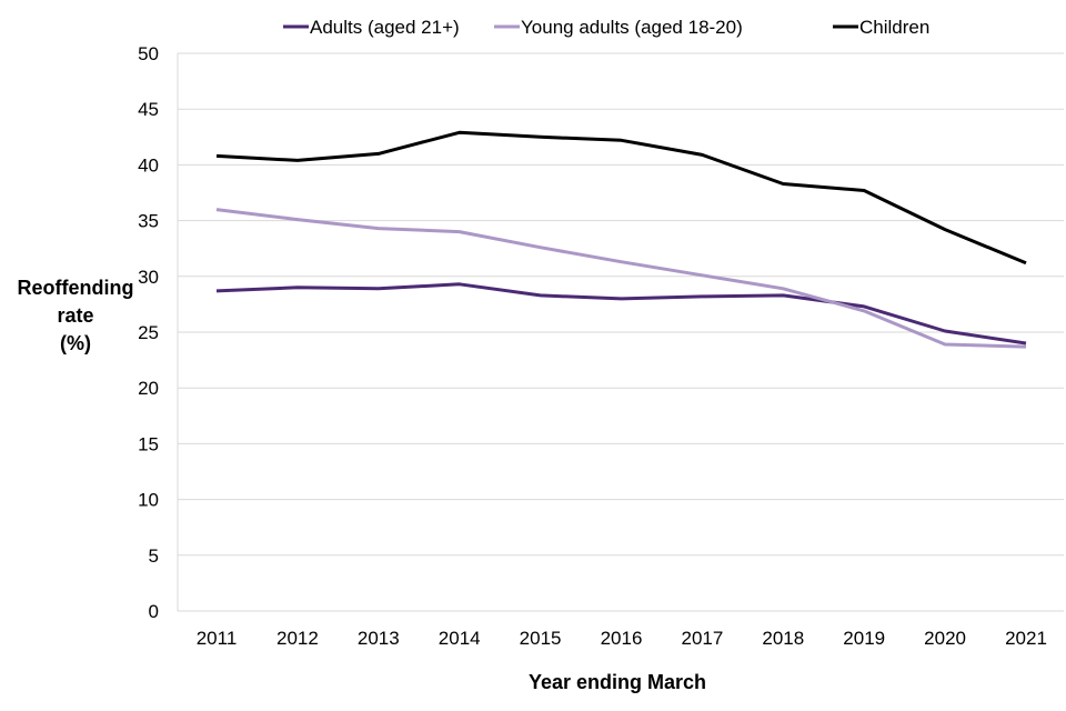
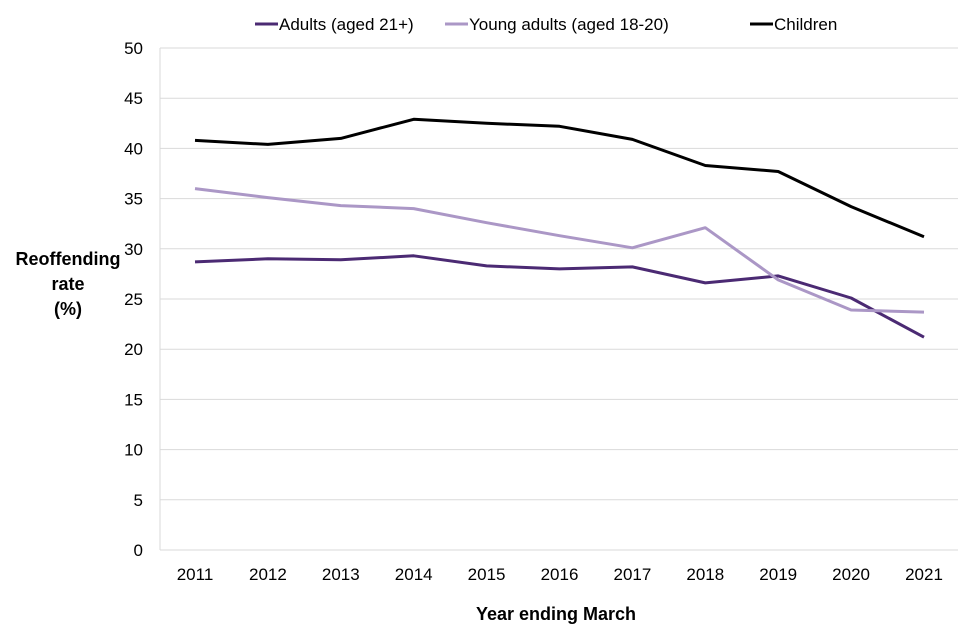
Adults (aged 21+)/2018: 28.3 -> 26.6
Young adults (aged 18-20)/2018: 28.9 -> 32.1
Adults (aged 21+)/2021: 24.0 -> 21.2
